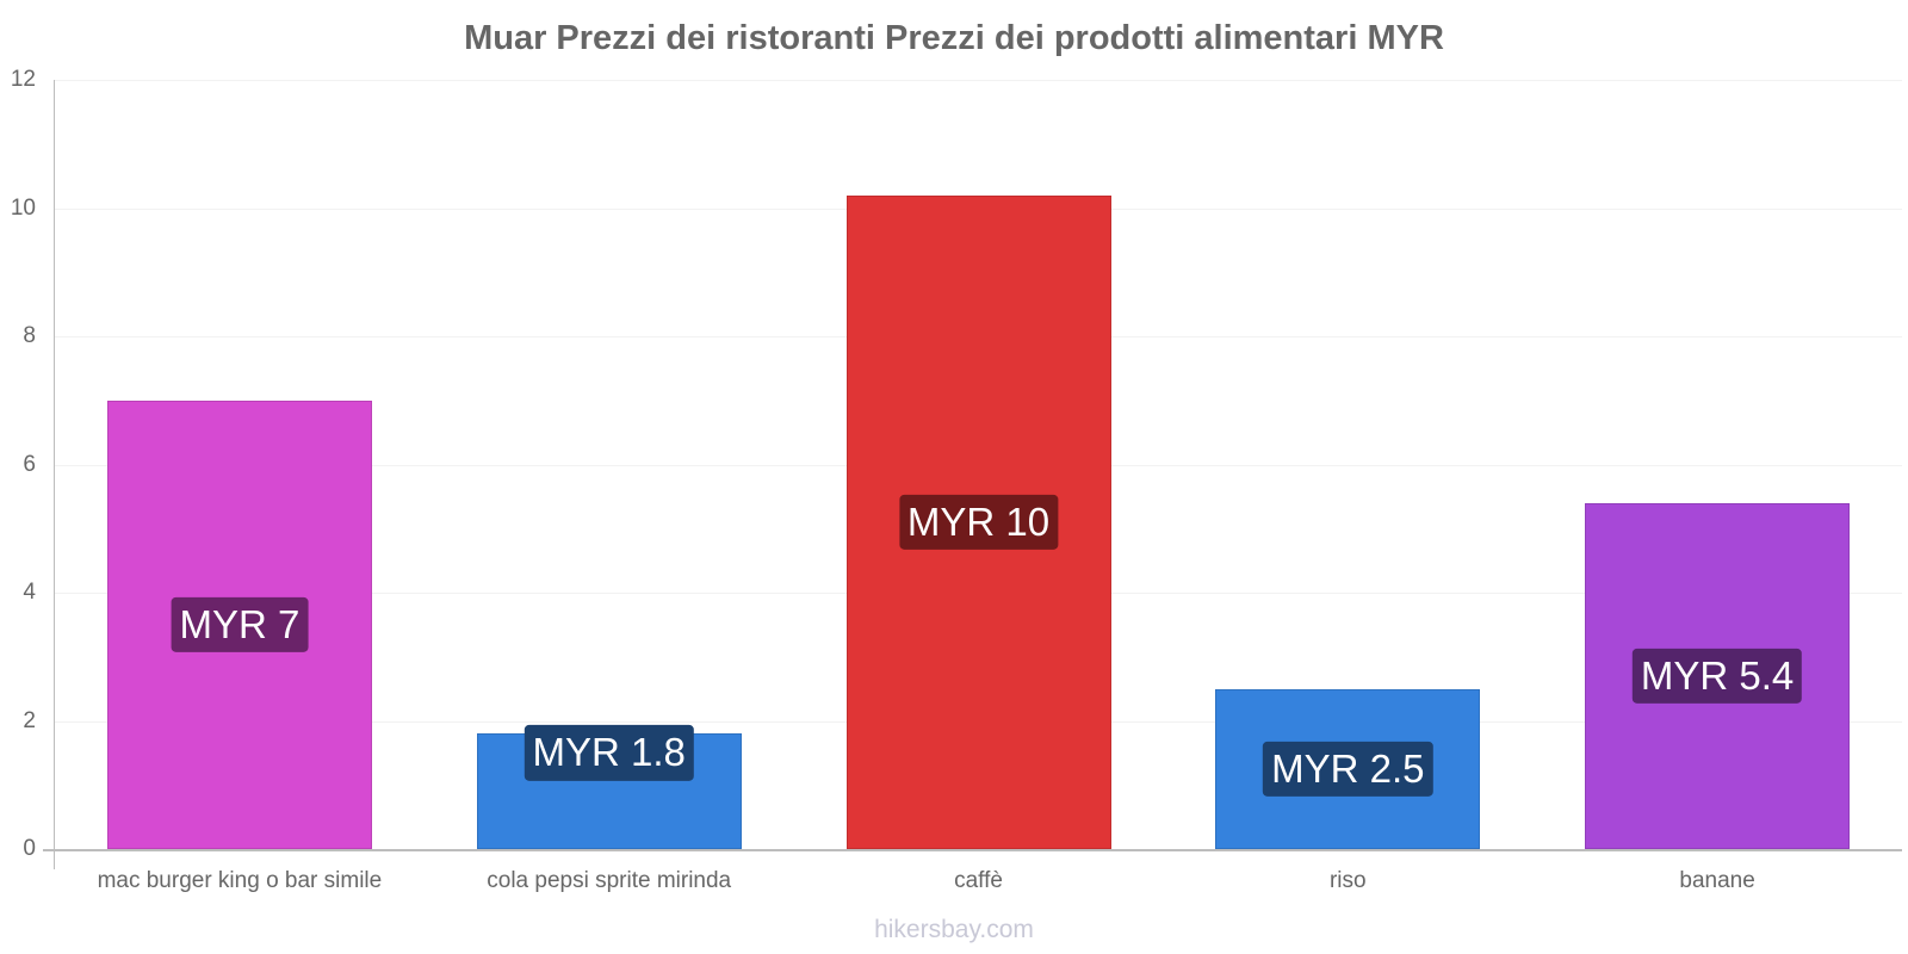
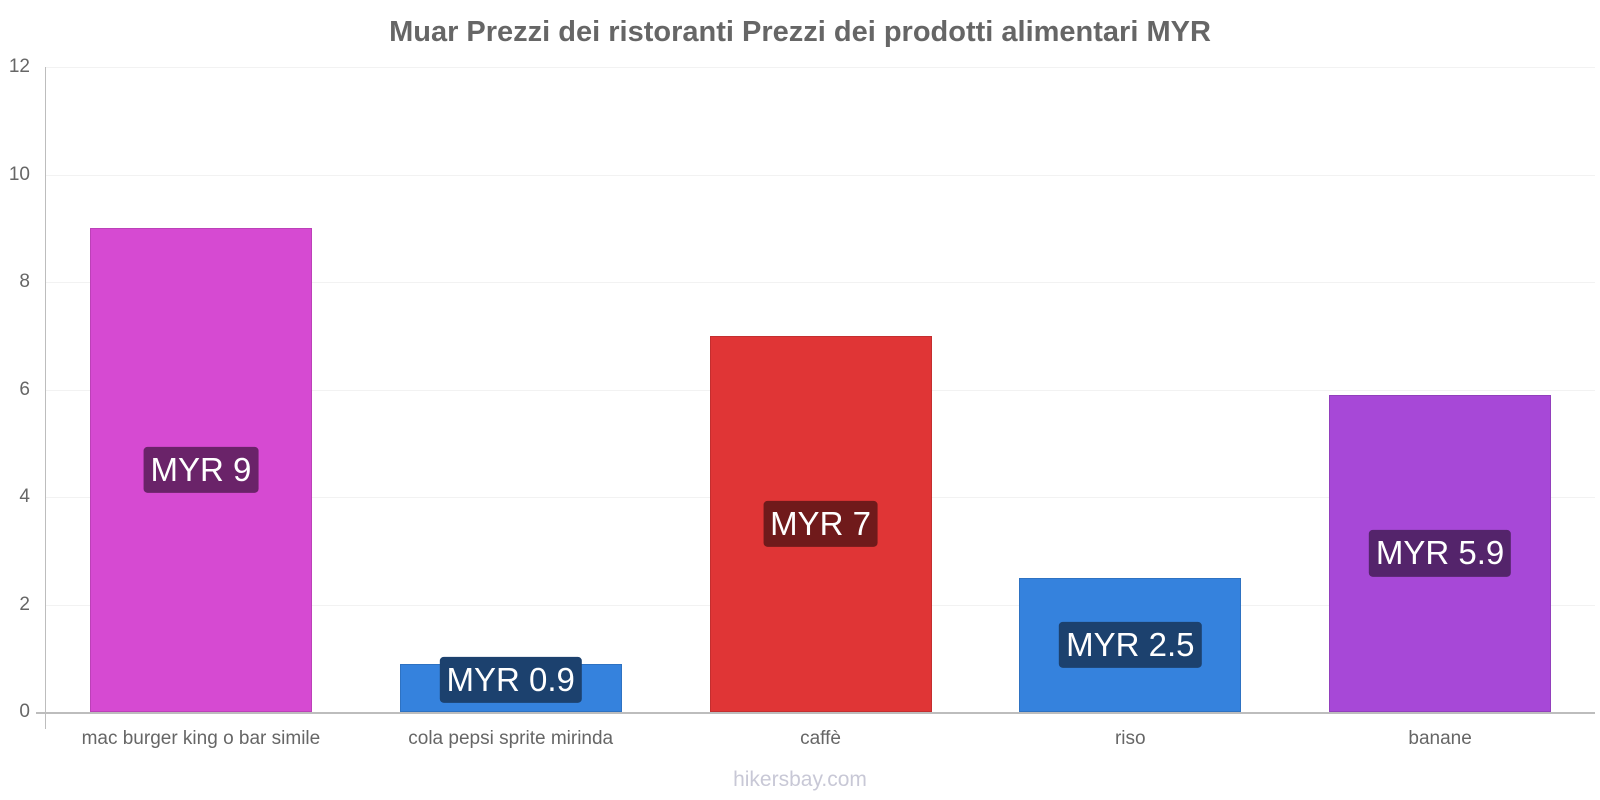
mac burger king o bar simile: 7 -> 9
cola pepsi sprite mirinda: 1.8 -> 0.9
caffè: 10 -> 7
banane: 5.4 -> 5.9
